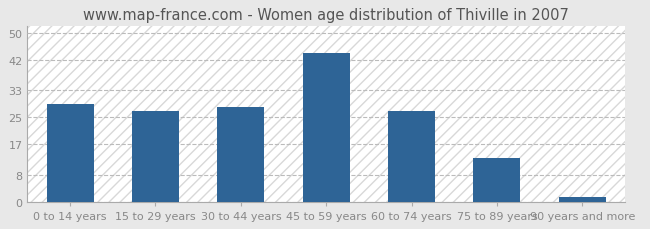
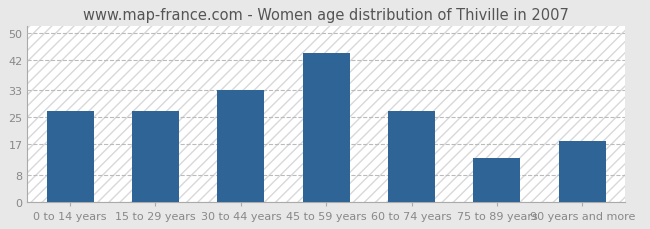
0 to 14 years: 29.0 -> 27.0
30 to 44 years: 28.0 -> 33.0
90 years and more: 1.5 -> 18.0
